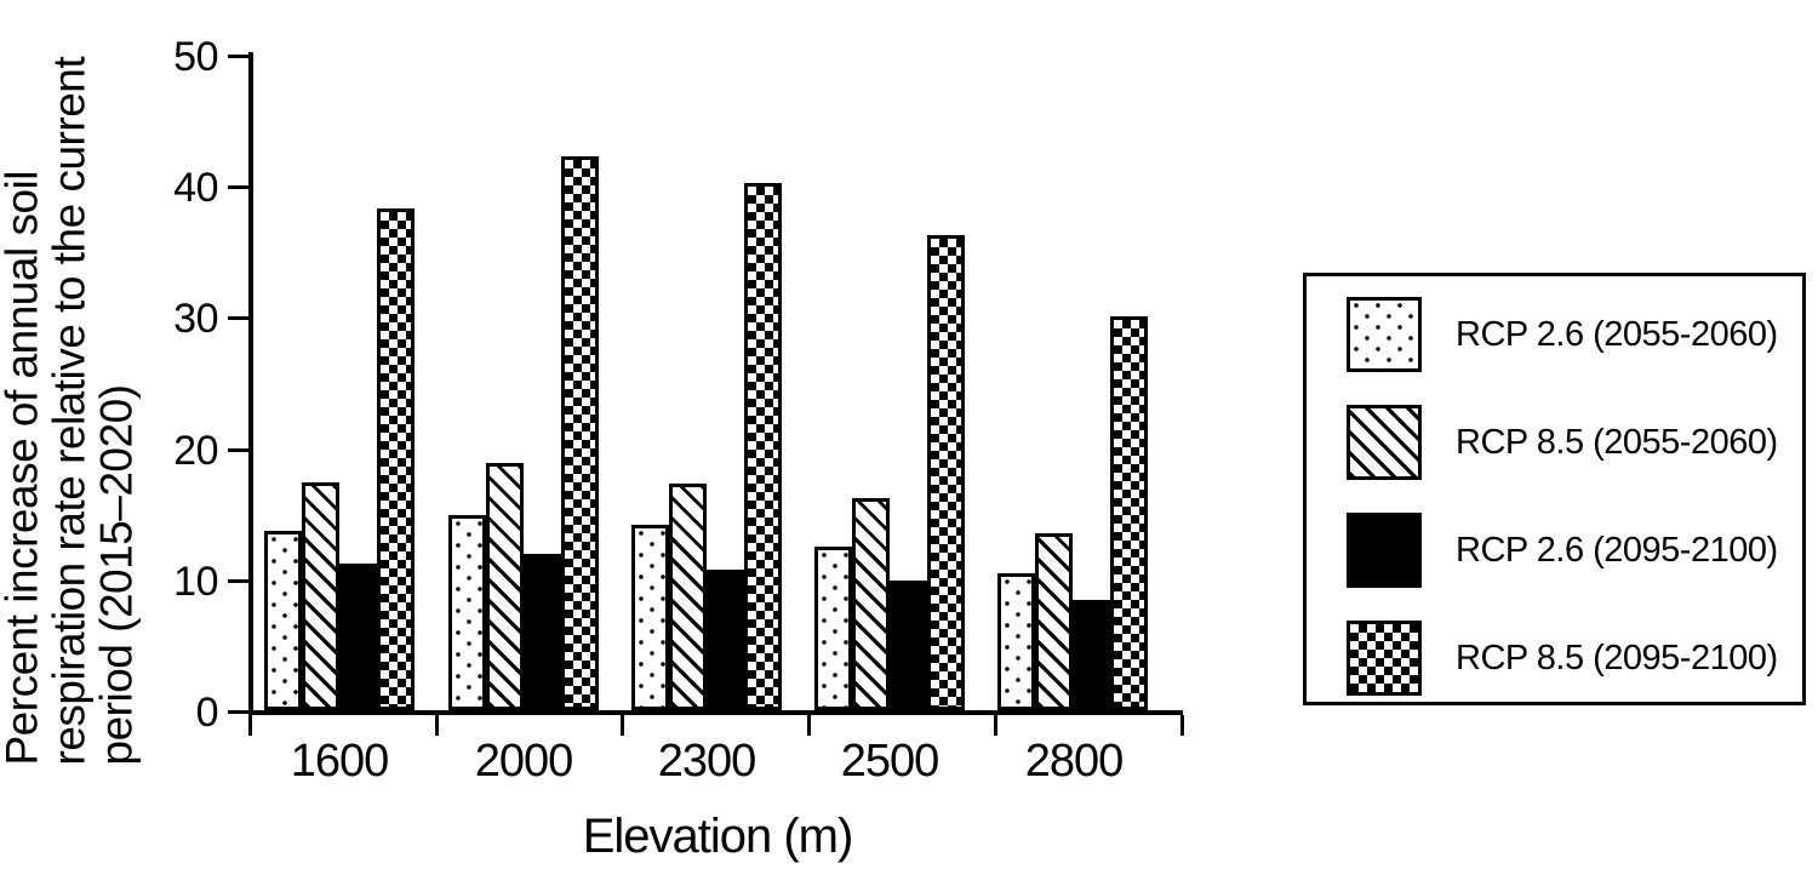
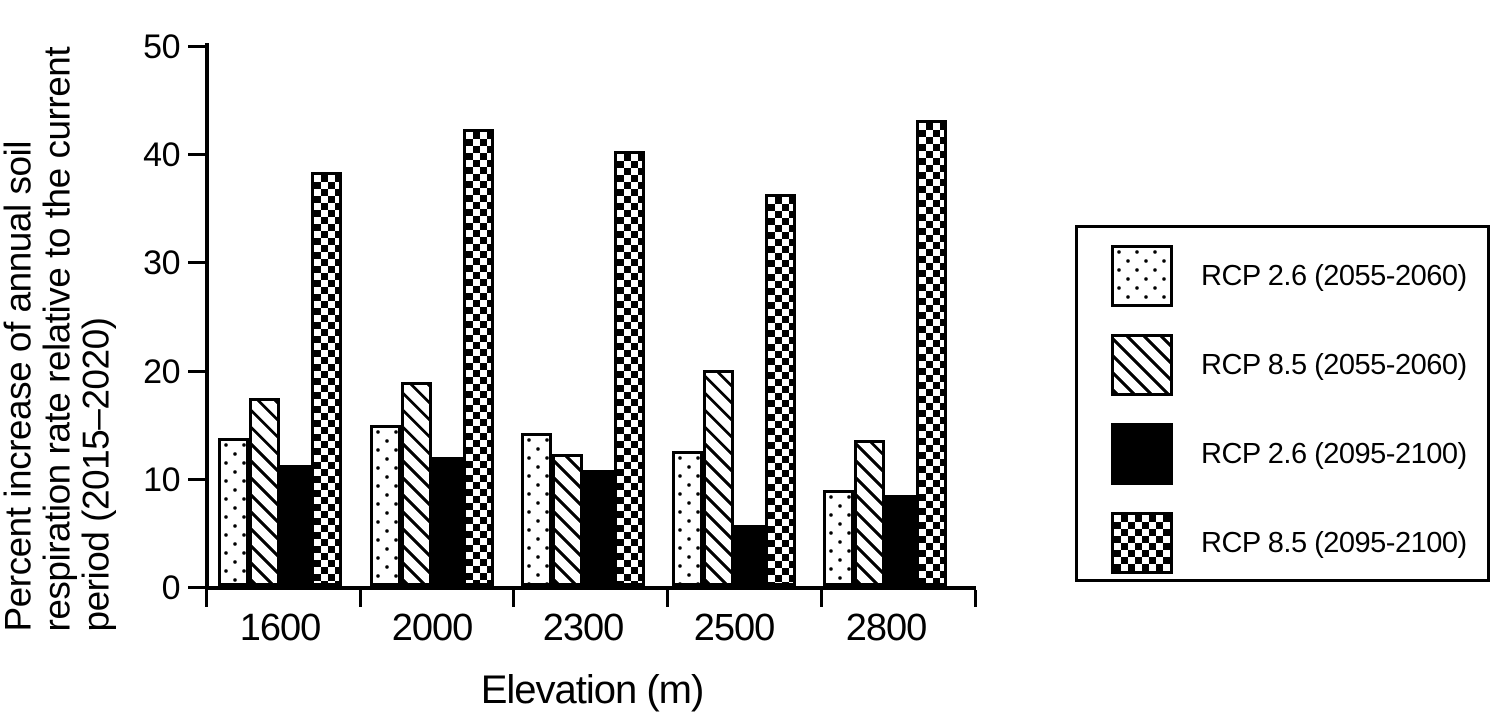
RCP 8.5 (2055-2060)/2300: 17.3 -> 12.2
RCP 8.5 (2055-2060)/2500: 16.2 -> 20.0
RCP 2.6 (2095-2100)/2500: 9.9 -> 5.6
RCP 2.6 (2055-2060)/2800: 10.4 -> 8.9
RCP 8.5 (2095-2100)/2800: 30.0 -> 43.1
